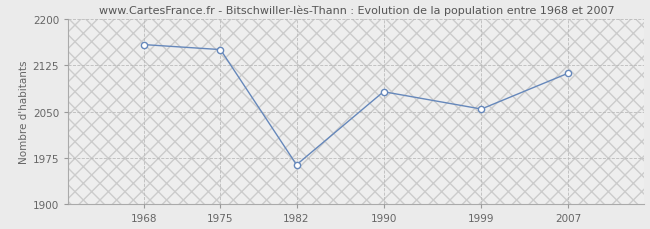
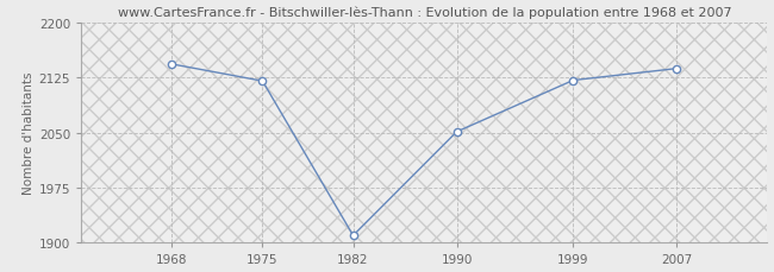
1968: 2158 -> 2143
1975: 2150 -> 2120
1982: 1964 -> 1910
1990: 2082 -> 2051
1999: 2054 -> 2121
2007: 2112 -> 2137
